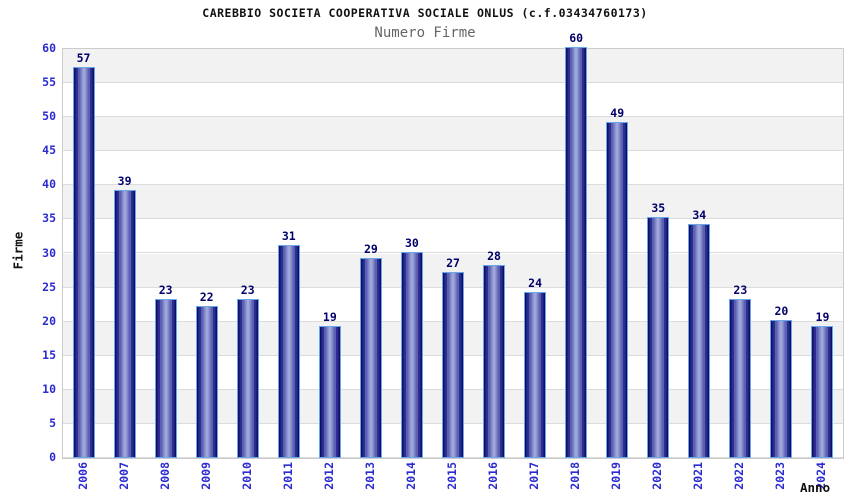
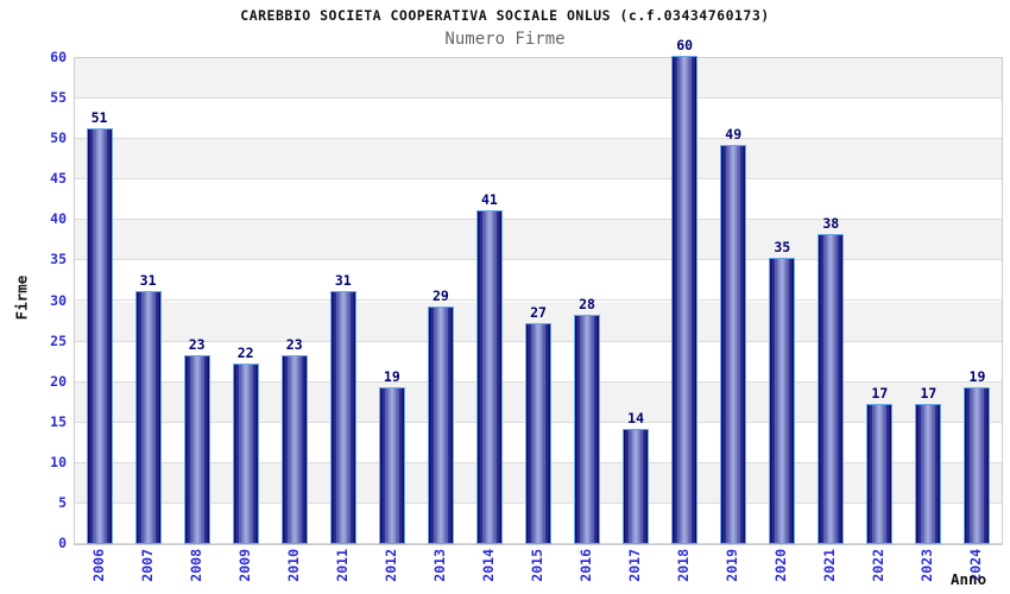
2006: 57 -> 51
2007: 39 -> 31
2014: 30 -> 41
2017: 24 -> 14
2021: 34 -> 38
2022: 23 -> 17
2023: 20 -> 17
